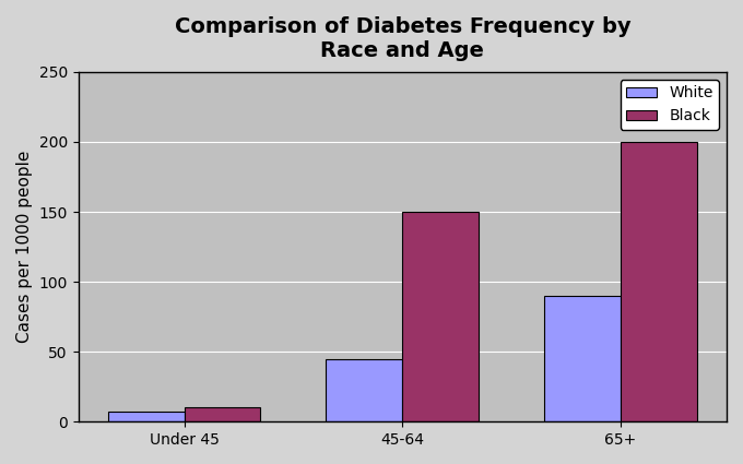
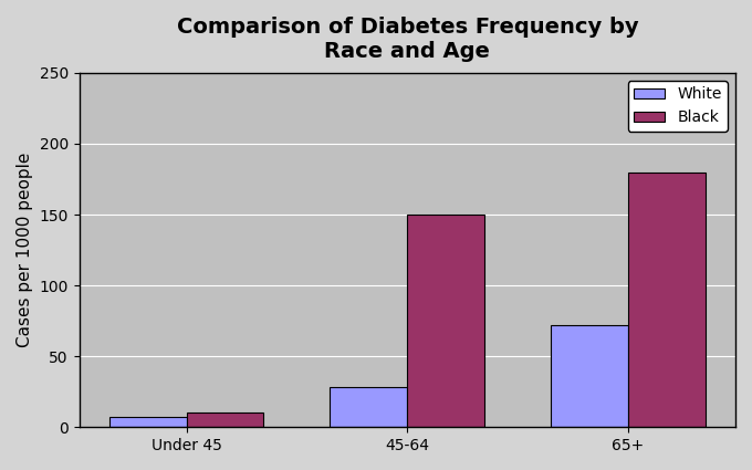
White/45-64: 45 -> 28
White/65+: 90 -> 72
Black/65+: 200 -> 180
